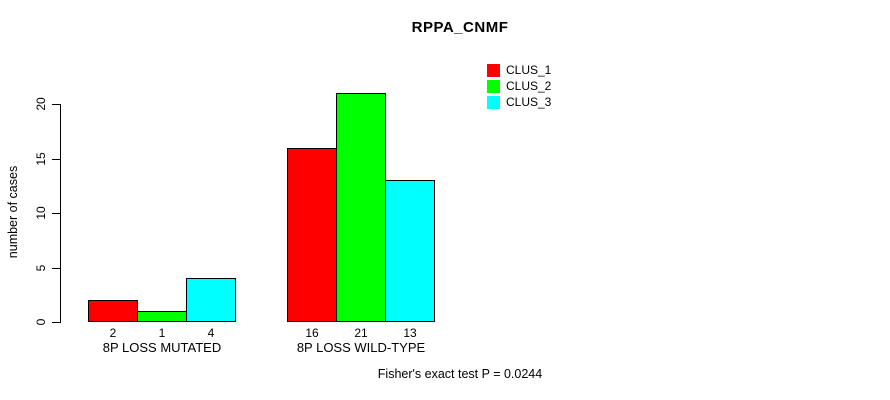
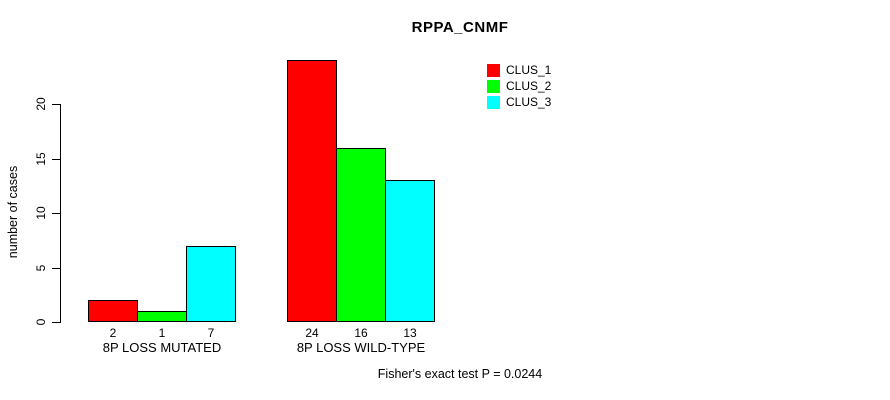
CLUS_3/8P LOSS MUTATED: 4 -> 7
CLUS_1/8P LOSS WILD-TYPE: 16 -> 24
CLUS_2/8P LOSS WILD-TYPE: 21 -> 16
